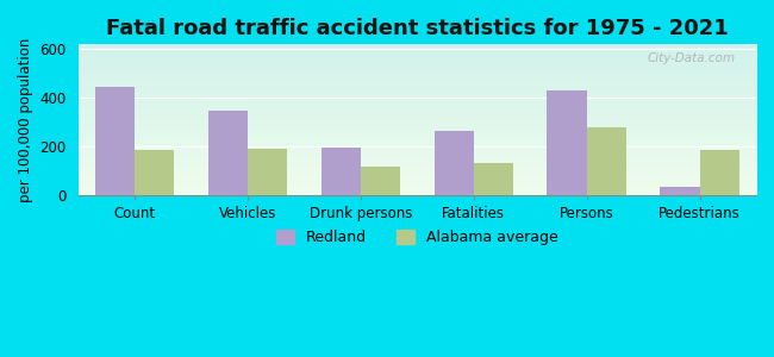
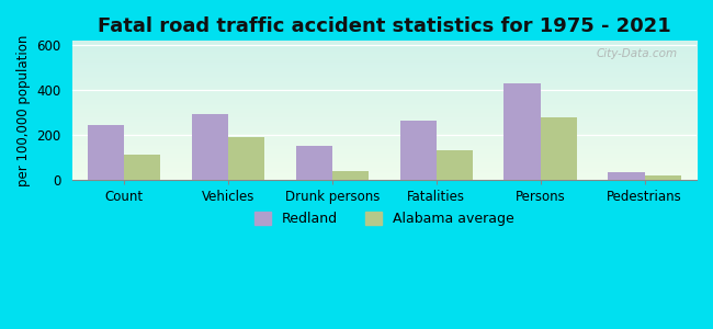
Redland/Count: 445 -> 245
Alabama average/Count: 185 -> 115
Redland/Vehicles: 350 -> 295
Redland/Drunk persons: 195 -> 155
Alabama average/Drunk persons: 120 -> 42
Alabama average/Pedestrians: 185 -> 22
